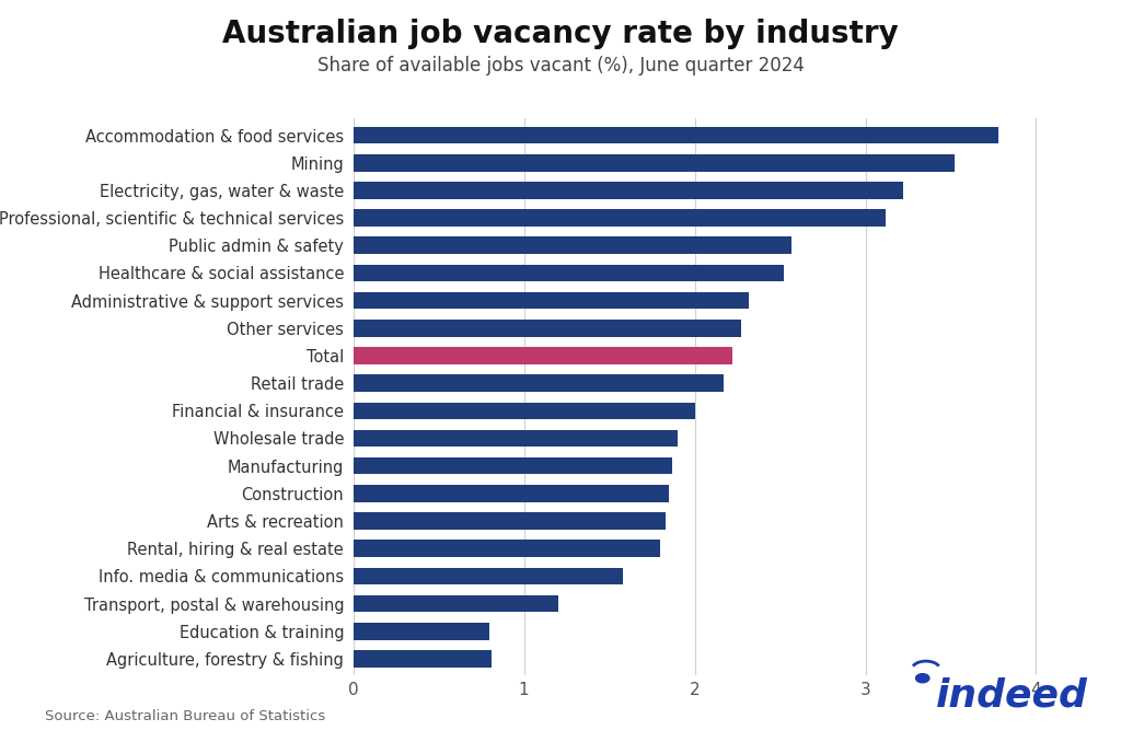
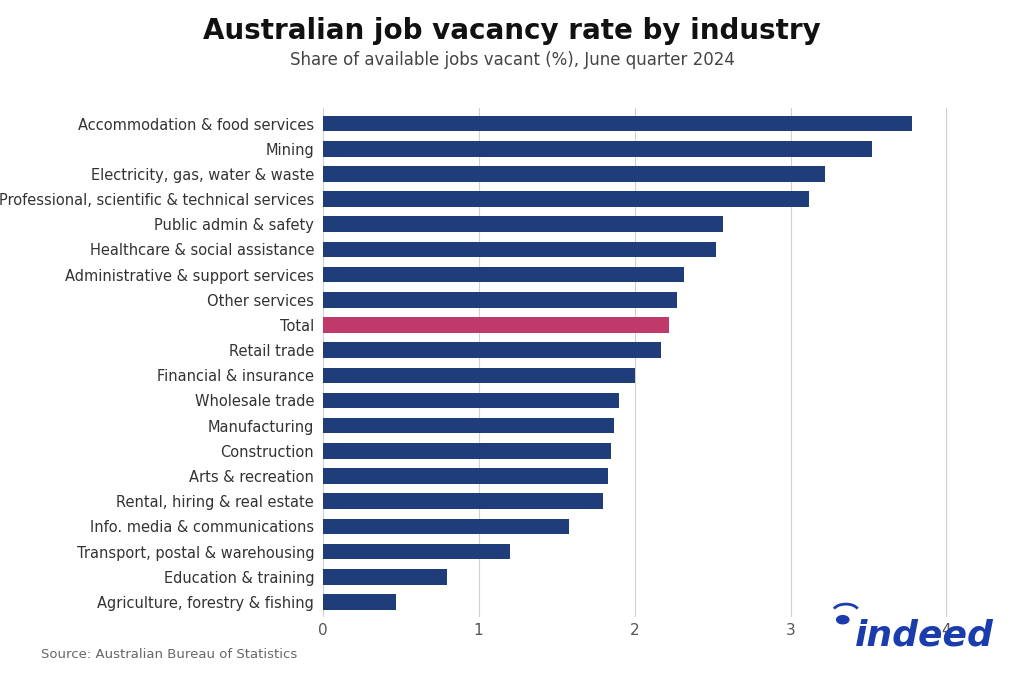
Agriculture, forestry & fishing: 0.81 -> 0.47
